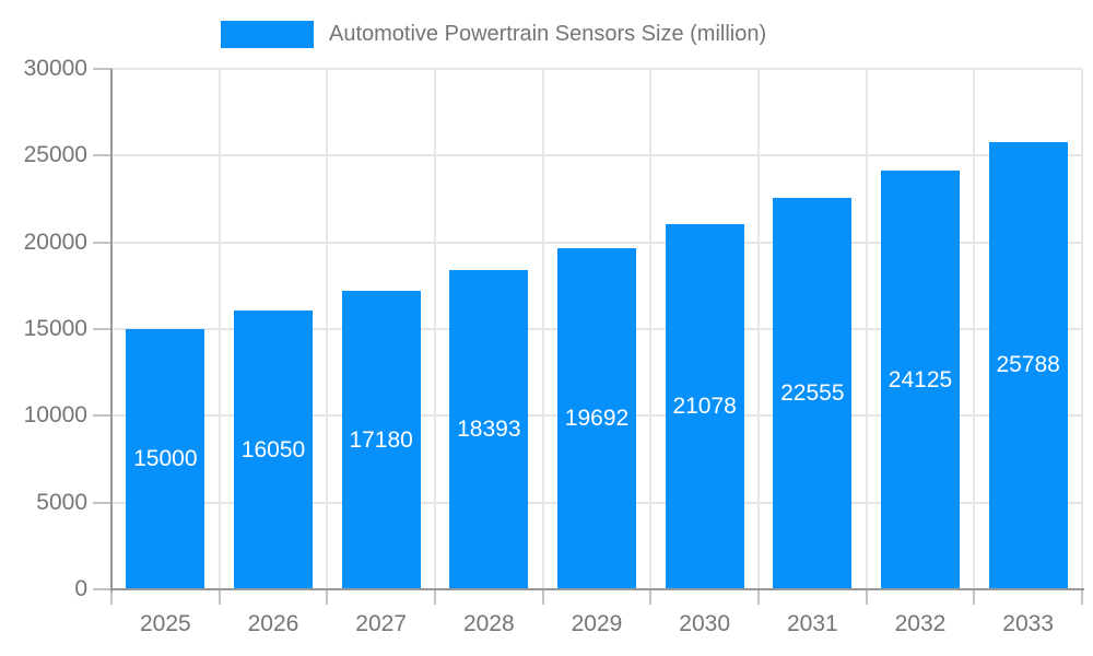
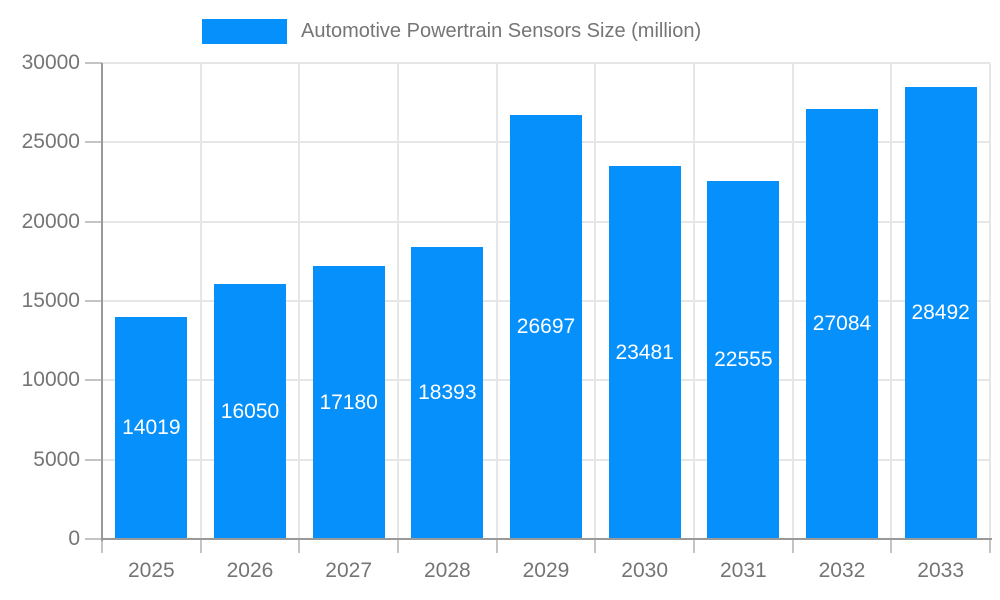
2025: 15000 -> 14019
2029: 19692 -> 26697
2030: 21078 -> 23481
2032: 24125 -> 27084
2033: 25788 -> 28492
